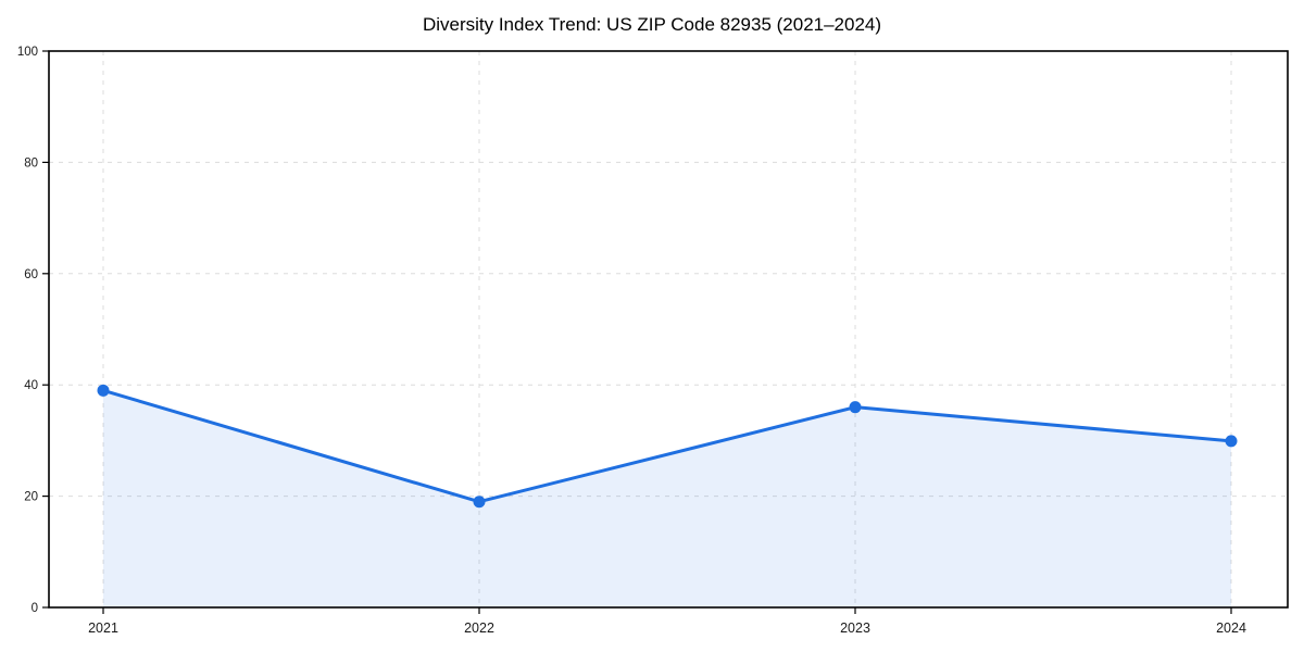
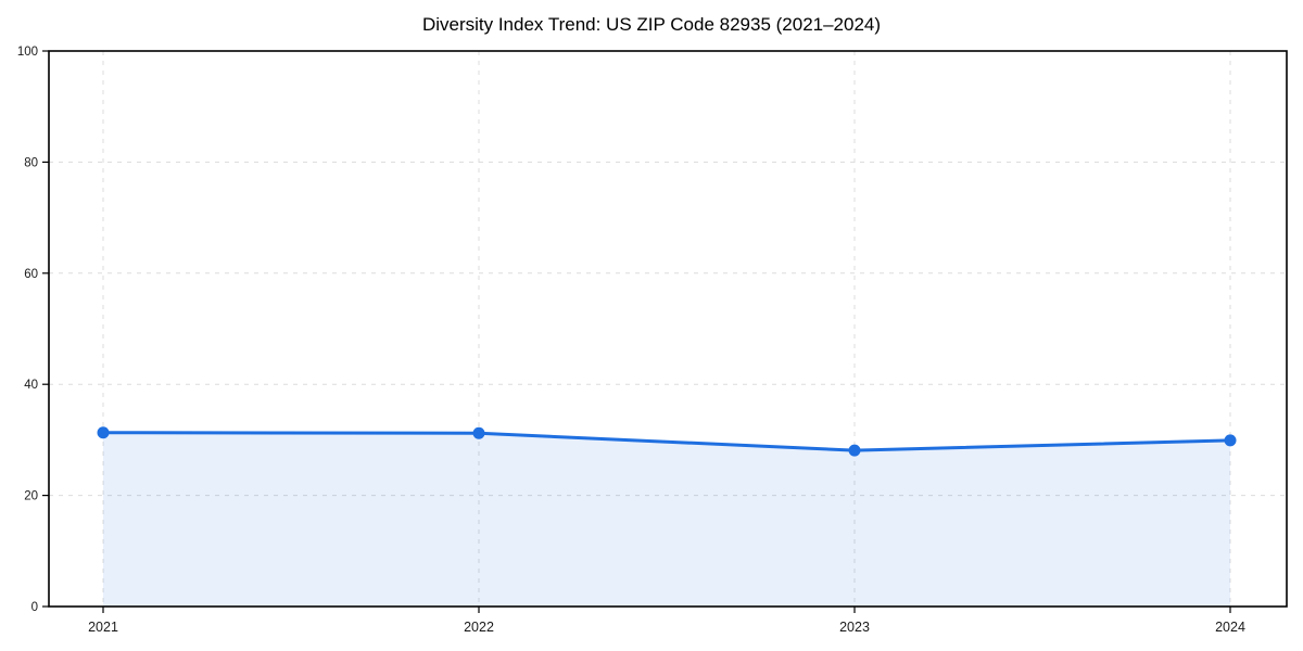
2021: 39 -> 31
2022: 19 -> 31
2023: 36 -> 28
